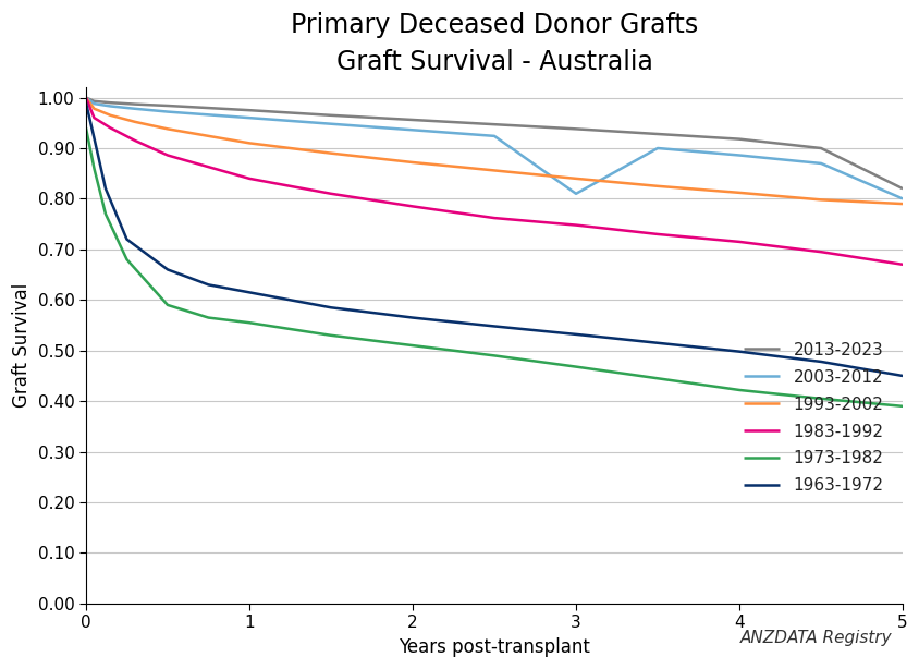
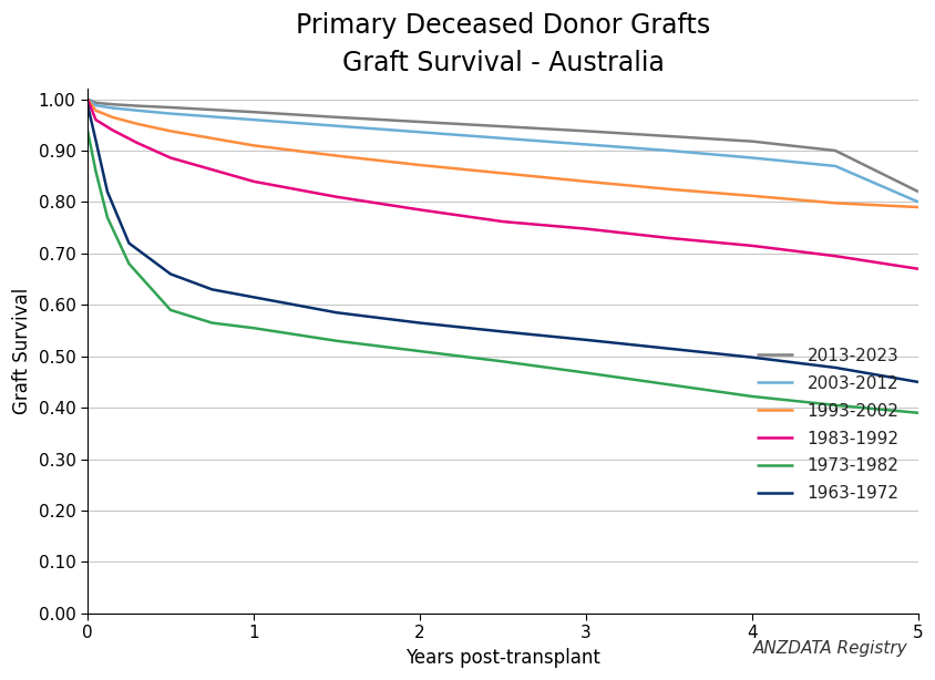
2003-2012/3: 0.810 -> 0.912
